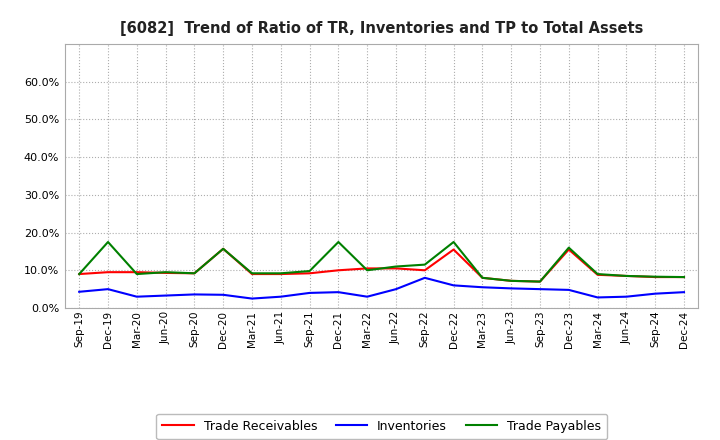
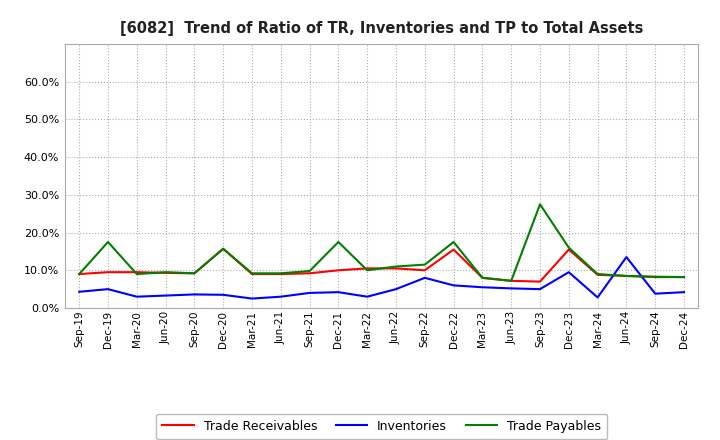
Trade Payables/Sep-23: 7.0% -> 27.5%
Inventories/Dec-23: 4.8% -> 9.5%
Inventories/Jun-24: 3.0% -> 13.5%
